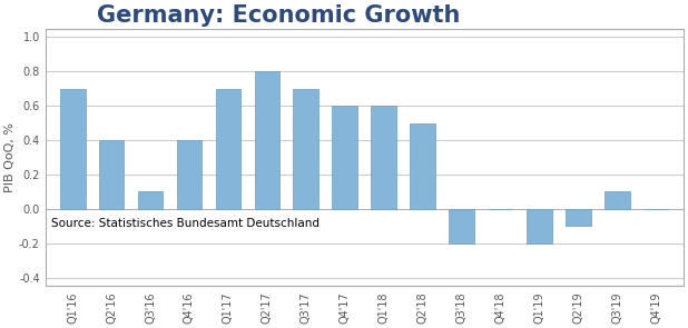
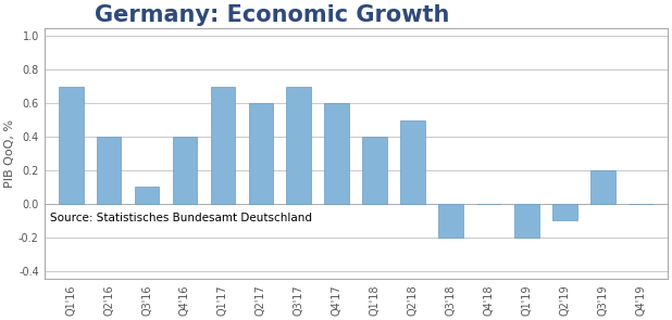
Q2'17: 0.8 -> 0.6
Q1'18: 0.6 -> 0.4
Q3'19: 0.1 -> 0.2
